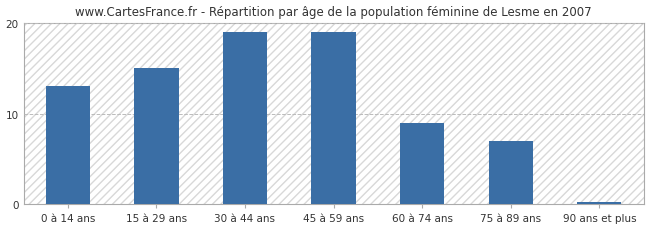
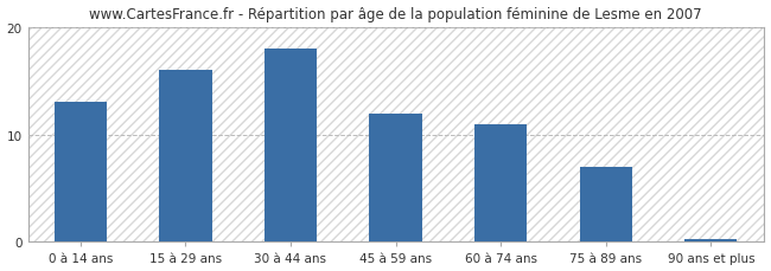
15 à 29 ans: 15.0 -> 16.0
30 à 44 ans: 19.0 -> 18.0
45 à 59 ans: 19.0 -> 12.0
60 à 74 ans: 9.0 -> 11.0
